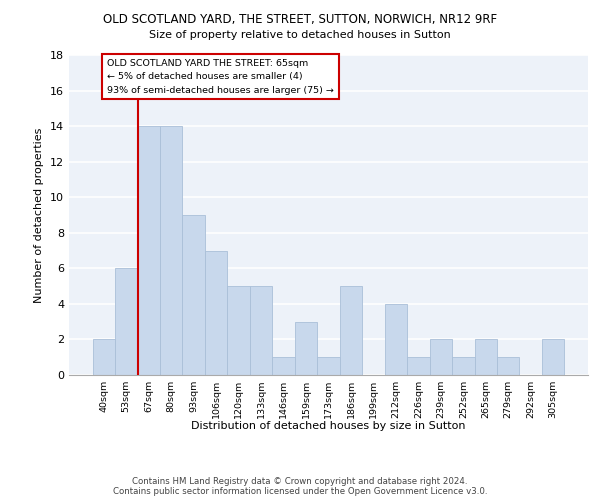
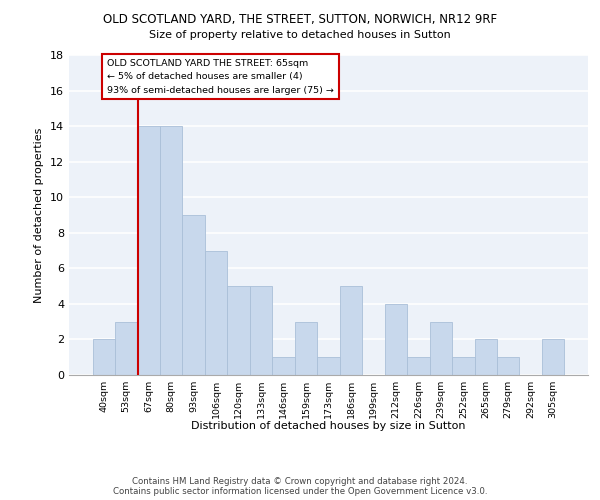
53sqm: 6 -> 3
239sqm: 2 -> 3
